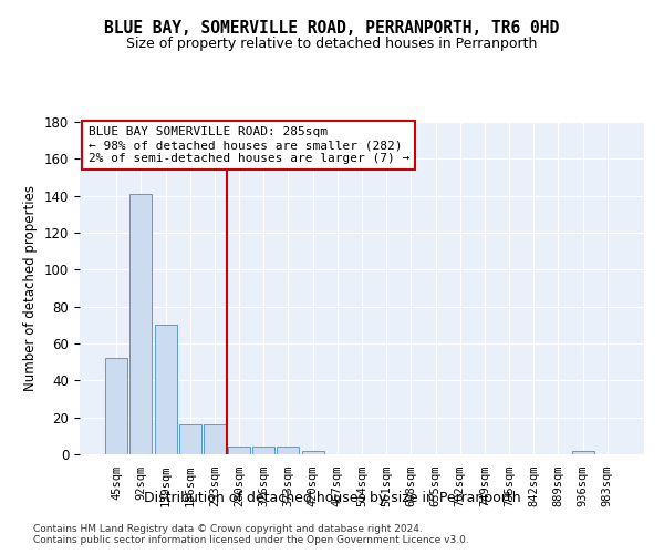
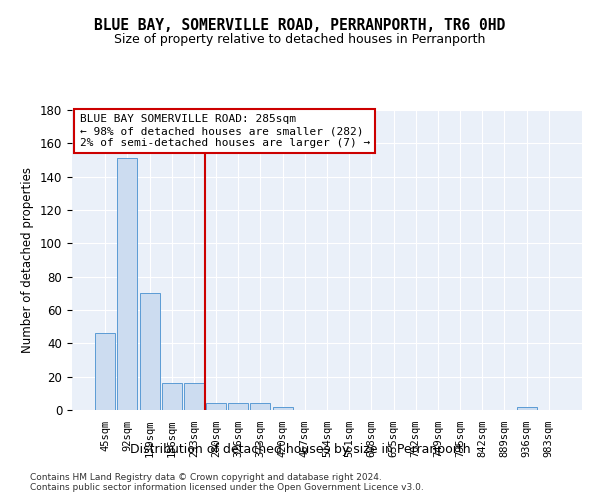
45sqm: 52 -> 46
92sqm: 141 -> 151
